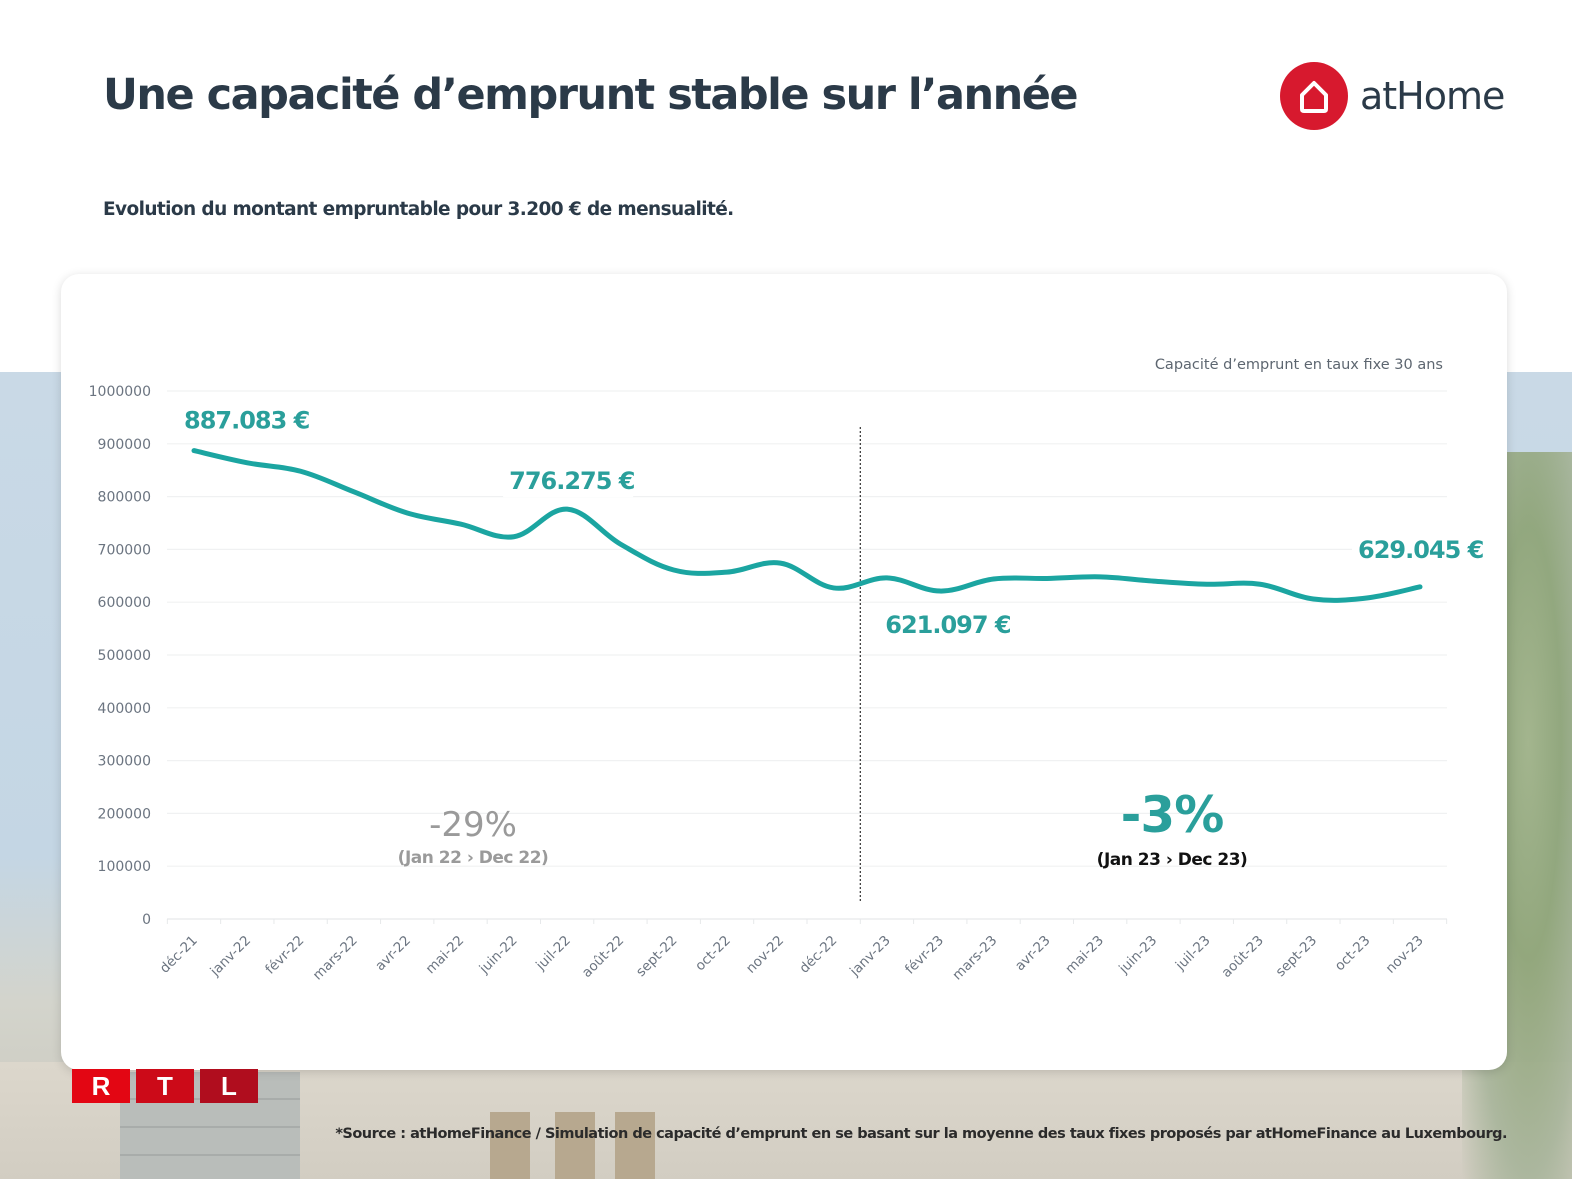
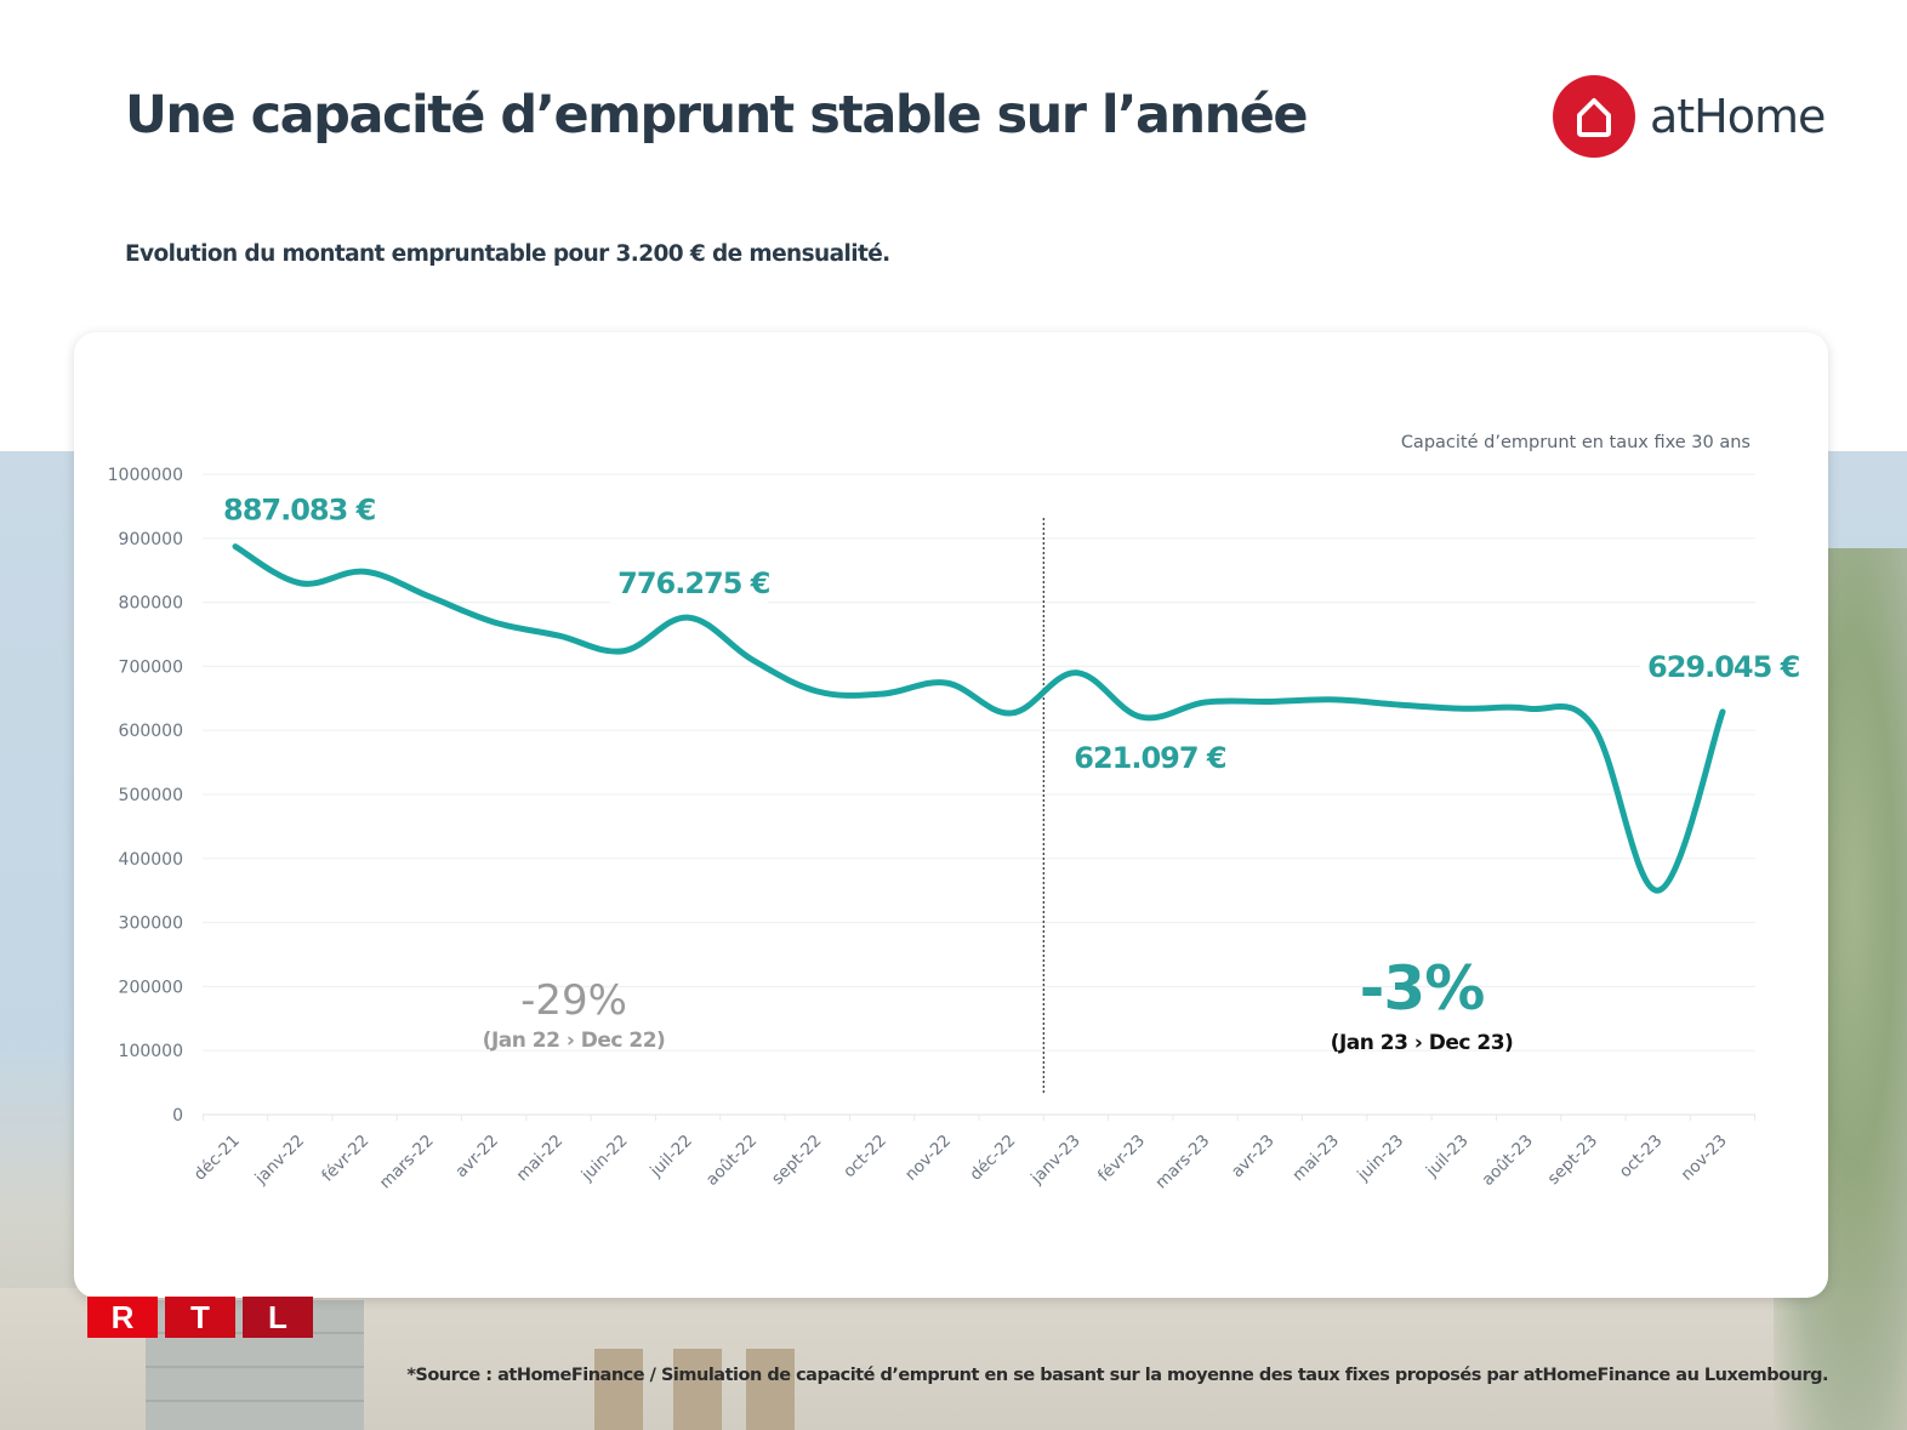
janv-22: 860000 -> 830000
janv-23: 650000 -> 690000
oct-23: 610000 -> 350000
